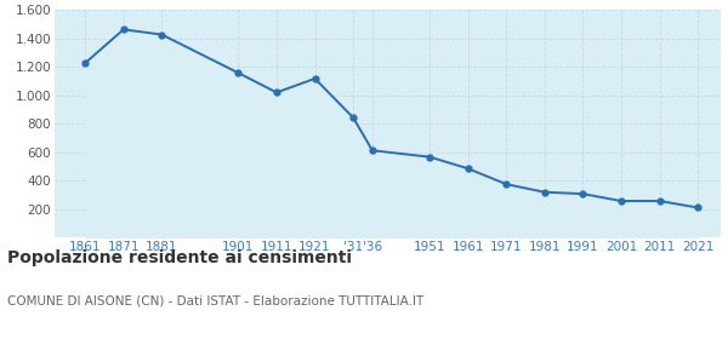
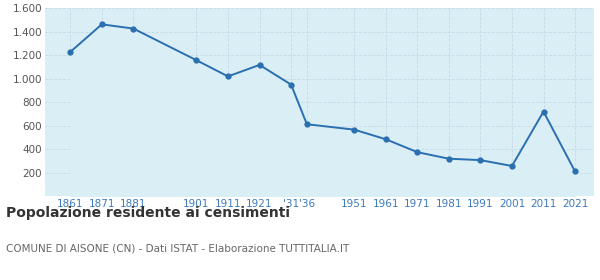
'31: 840 -> 950
2011: 260 -> 720
